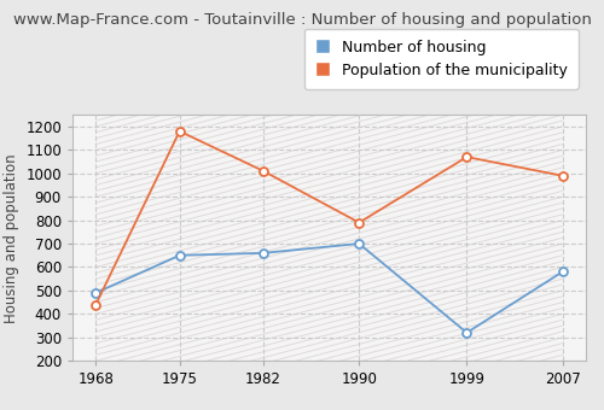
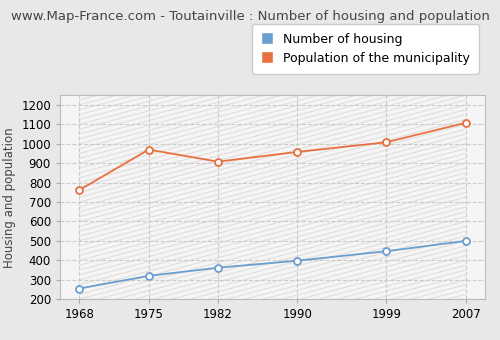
Number of housing/1968: 490 -> 260
Population of the municipality/1968: 440 -> 760
Number of housing/1975: 650 -> 320
Population of the municipality/1975: 1180 -> 970
Number of housing/1982: 660 -> 360
Population of the municipality/1982: 1010 -> 910
Number of housing/1990: 700 -> 400
Population of the municipality/1990: 790 -> 960
Number of housing/1999: 320 -> 450
Population of the municipality/1999: 1070 -> 1010
Number of housing/2007: 580 -> 500
Population of the municipality/2007: 990 -> 1110
